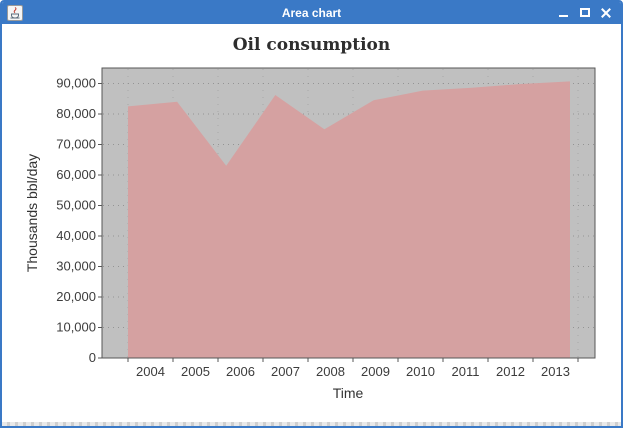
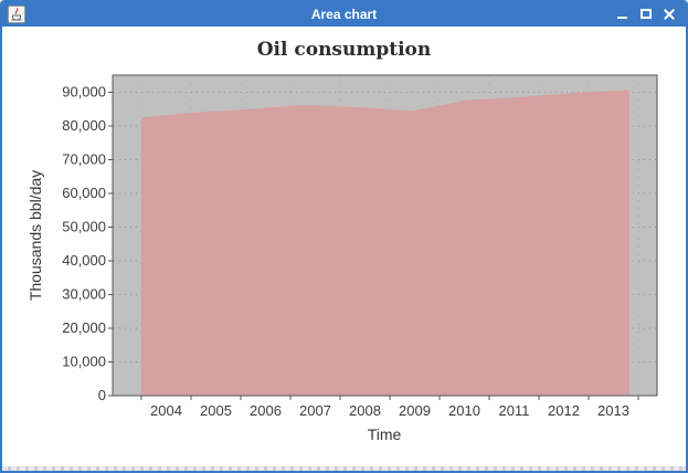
2006: 63000 -> 85000
2008: 75000 -> 86000
